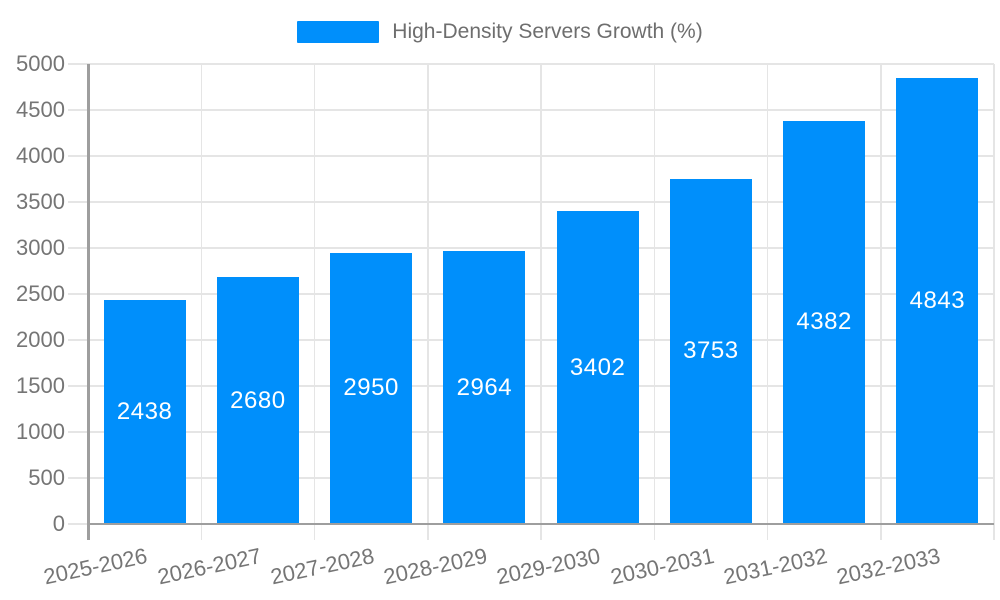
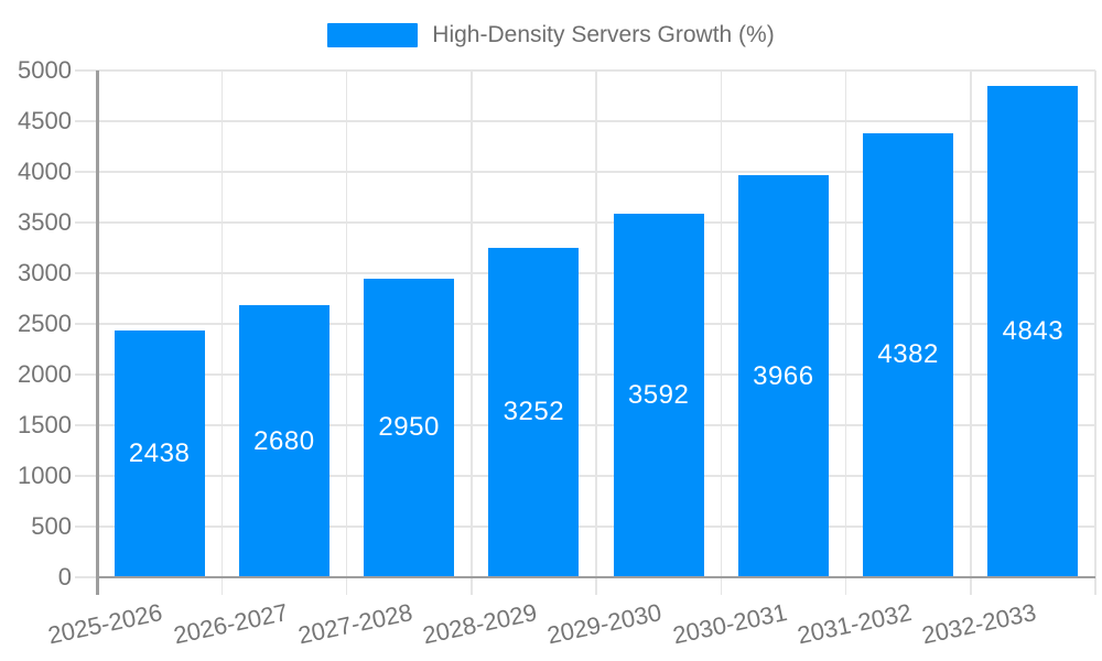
2028-2029: 2964 -> 3252
2029-2030: 3402 -> 3592
2030-2031: 3753 -> 3966
